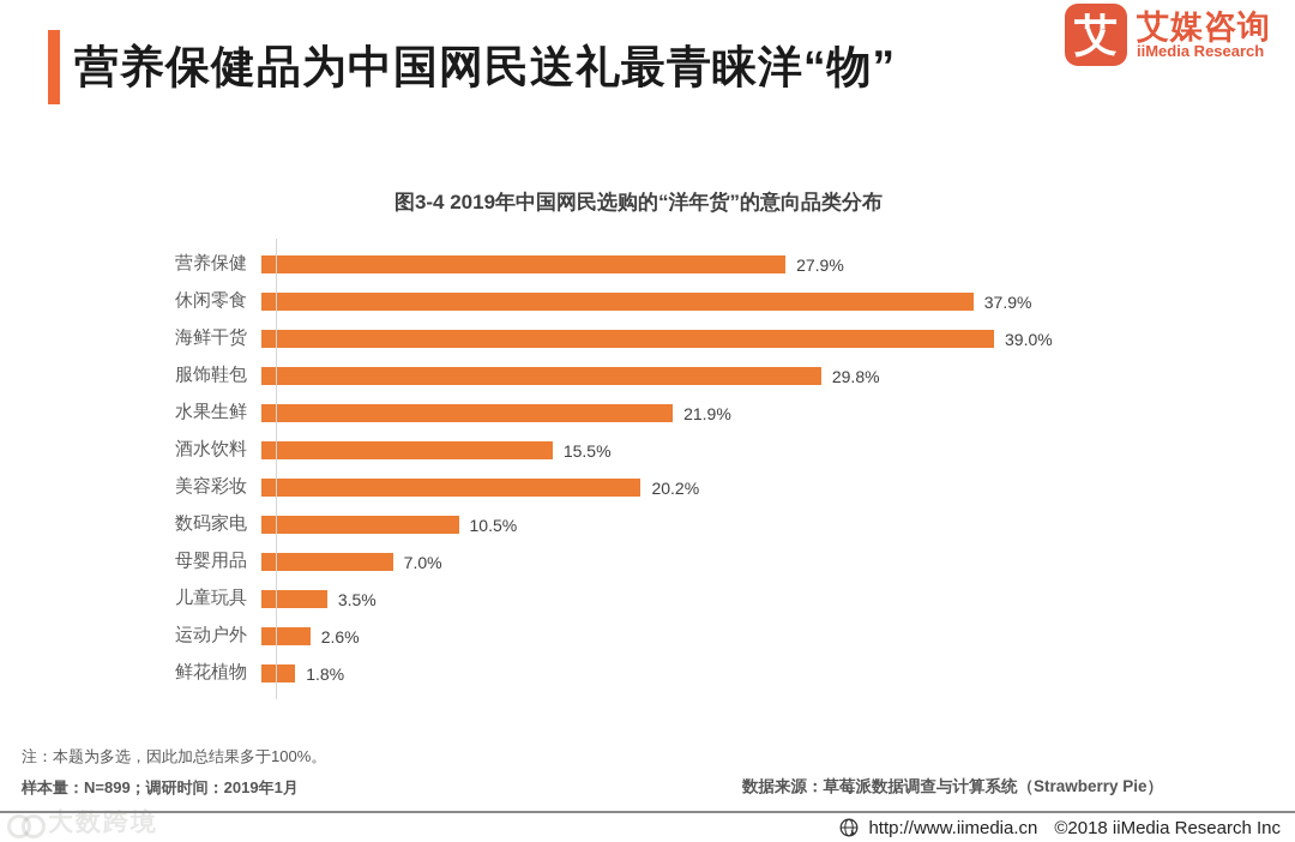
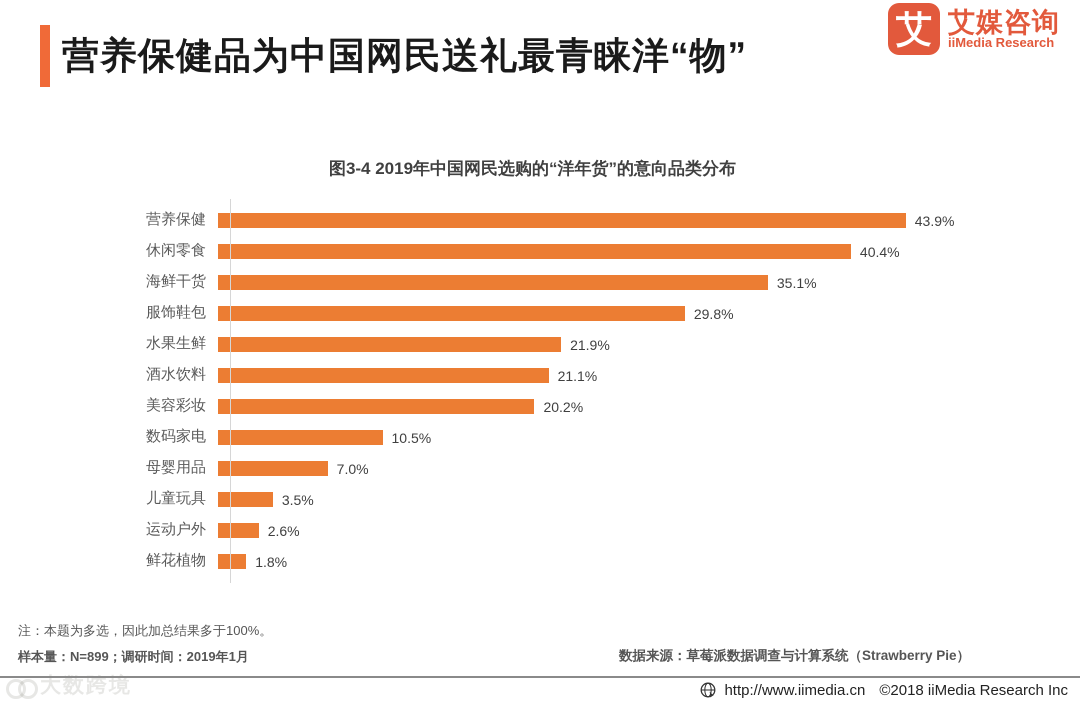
营养保健: 27.9% -> 43.9%
休闲零食: 37.9% -> 40.4%
海鲜干货: 39.0% -> 35.1%
酒水饮料: 15.5% -> 21.1%
